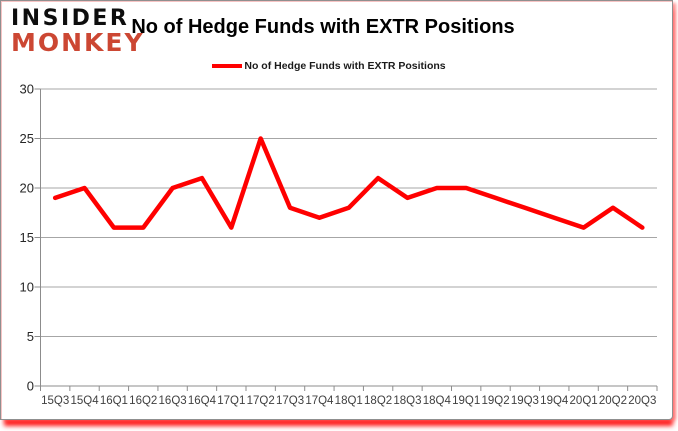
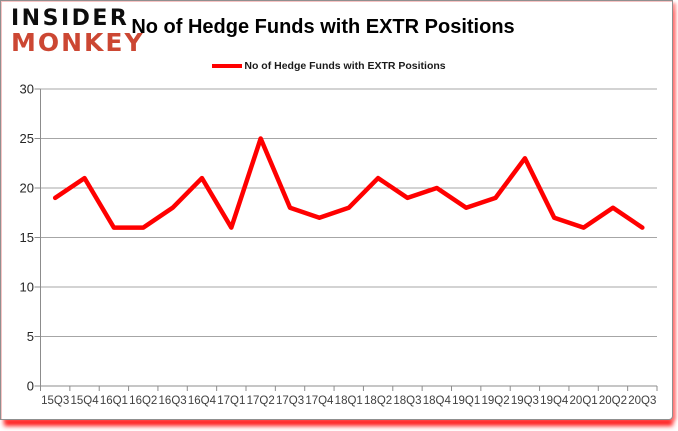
15Q4: 20 -> 21
16Q3: 20 -> 18
19Q1: 20 -> 18
19Q3: 18 -> 23
